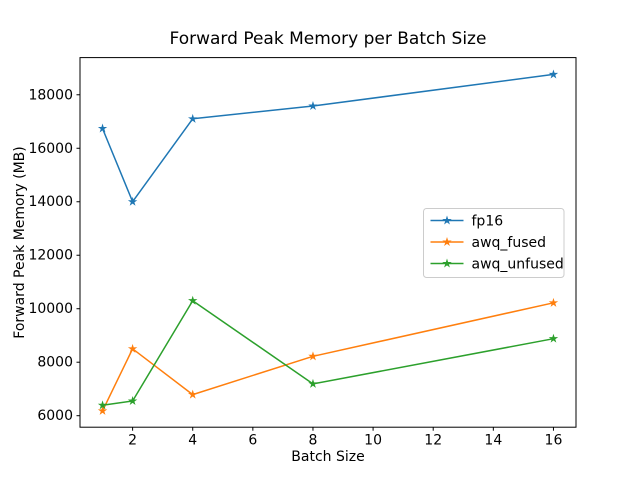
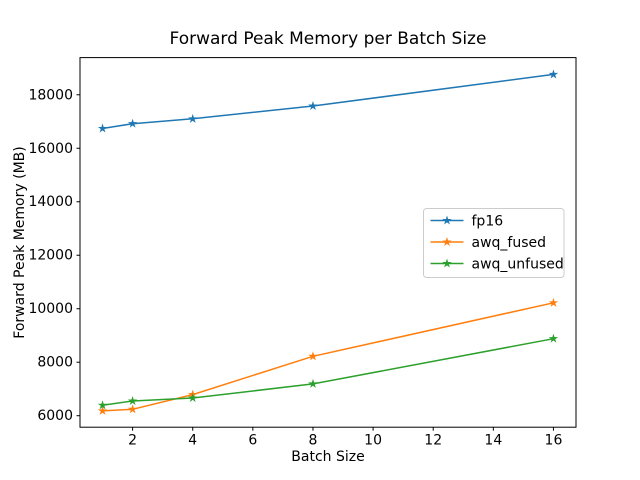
fp16/2: 14000 -> 16900
awq_fused/2: 8500 -> 6200
awq_unfused/4: 10300 -> 6700
